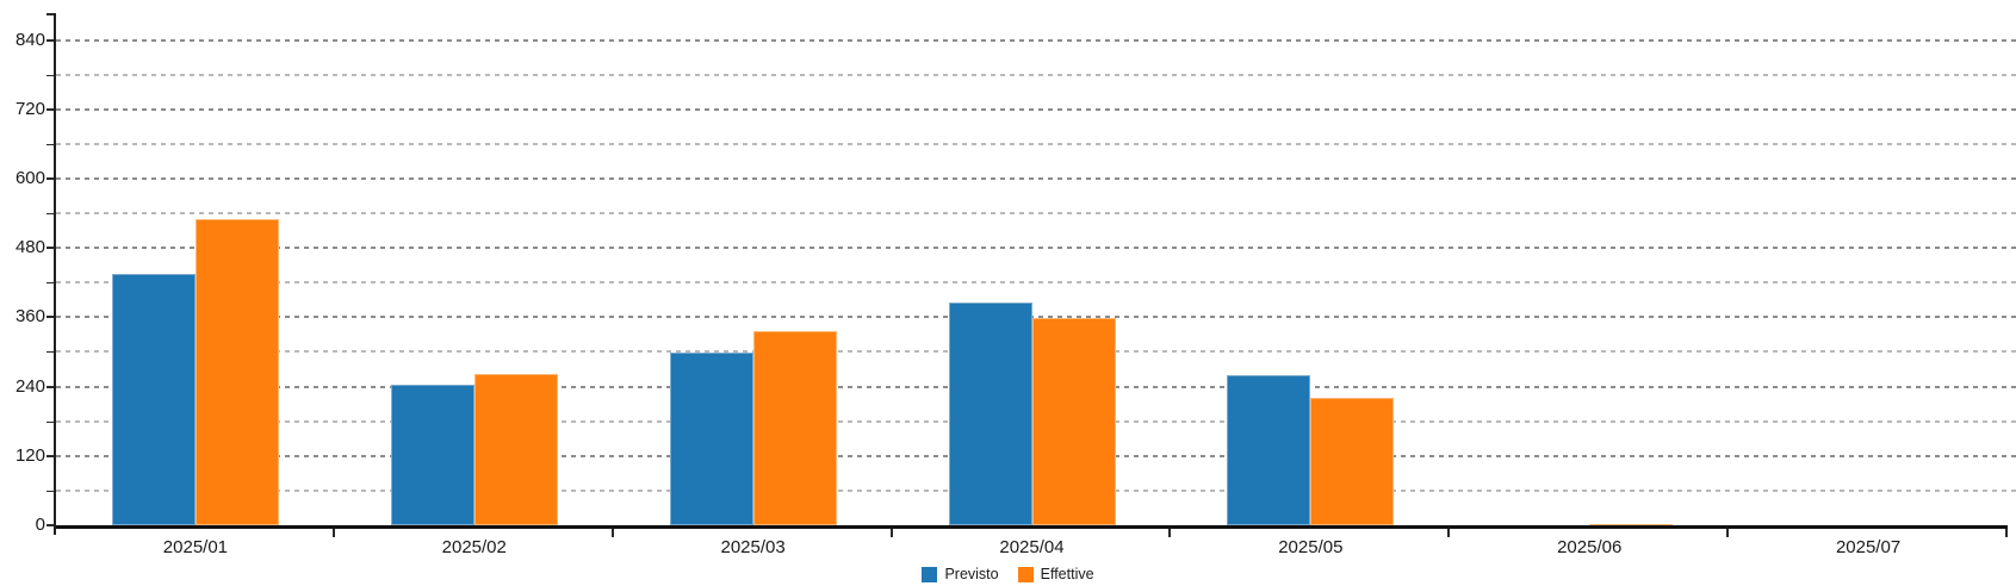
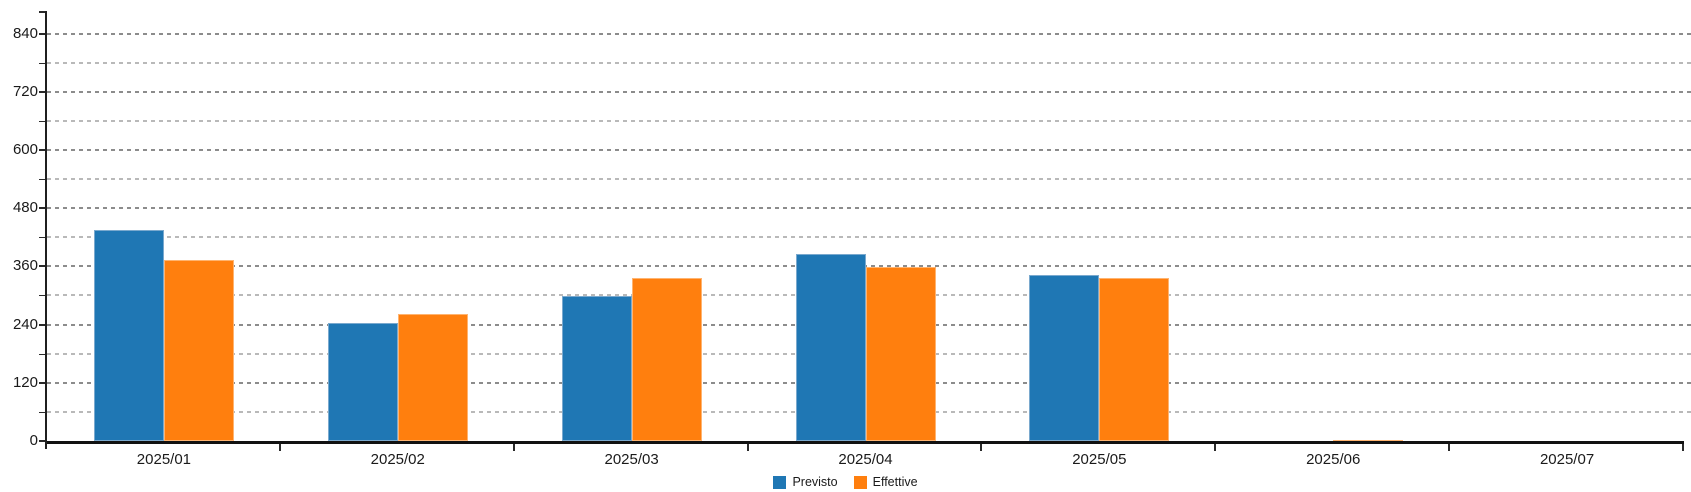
Effettive/2025/01: 530 -> 370
Previsto/2025/05: 260 -> 340
Effettive/2025/05: 220 -> 340
